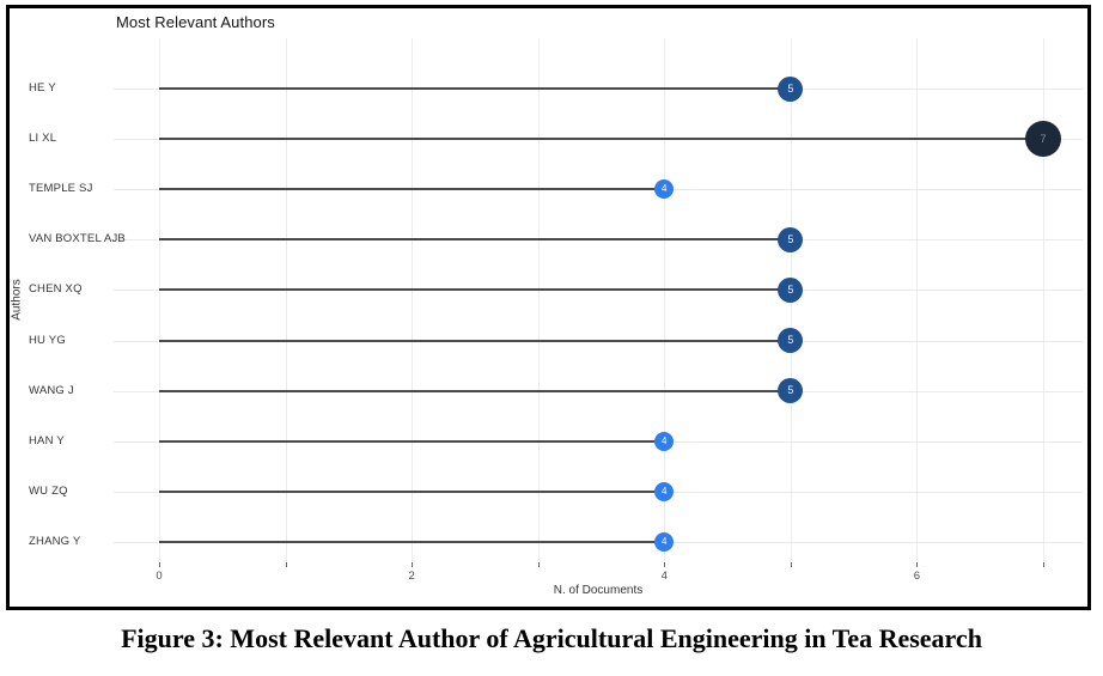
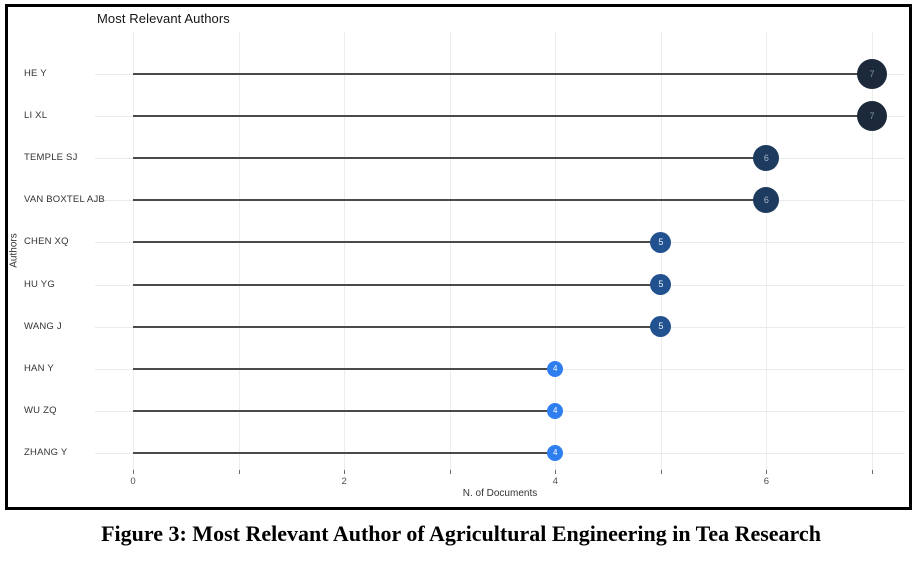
HE Y: 5 -> 7
TEMPLE SJ: 4 -> 6
VAN BOXTEL AJB: 5 -> 6
